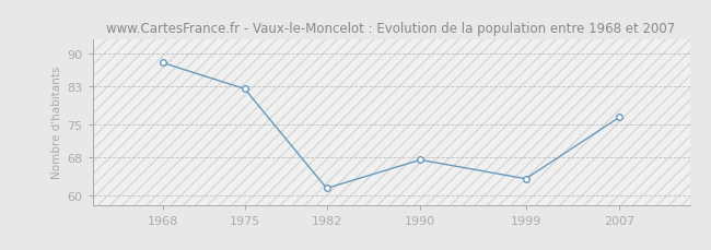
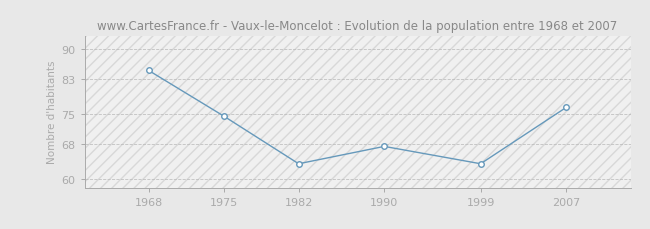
1968: 88.0 -> 85.0
1975: 82.5 -> 74.5
1982: 61.5 -> 63.5
